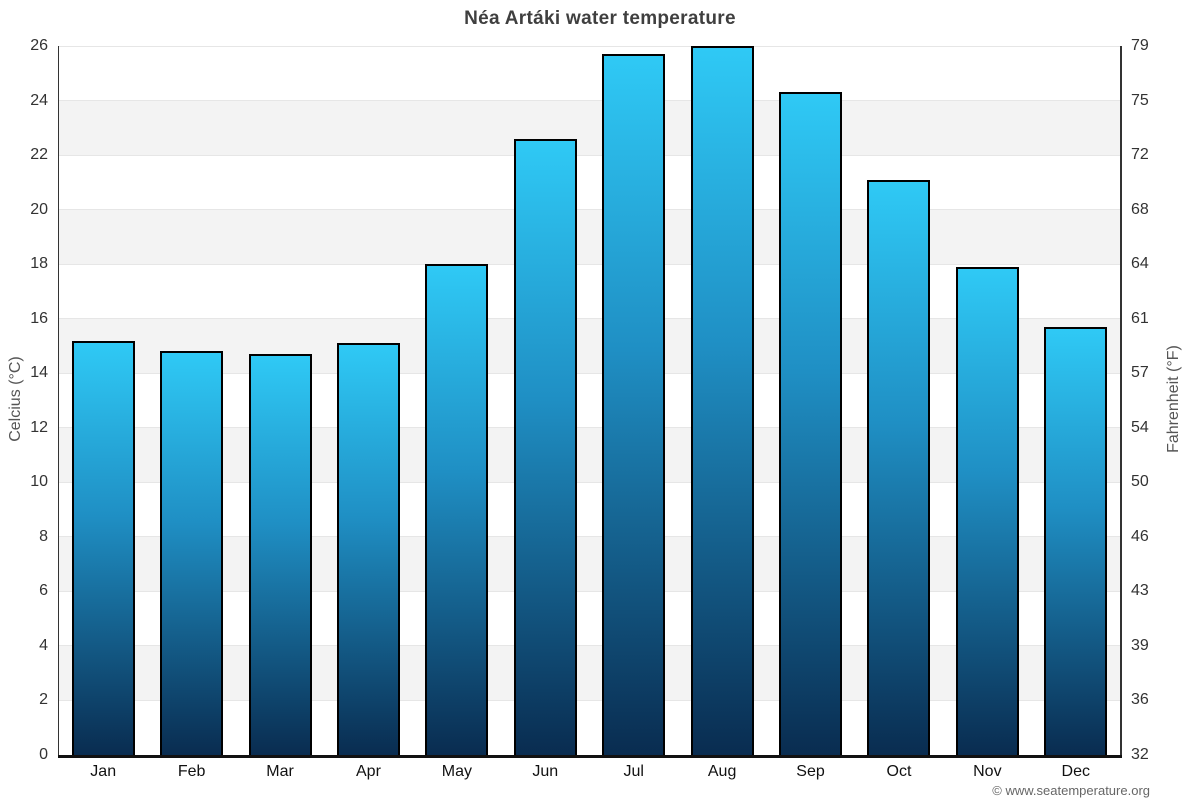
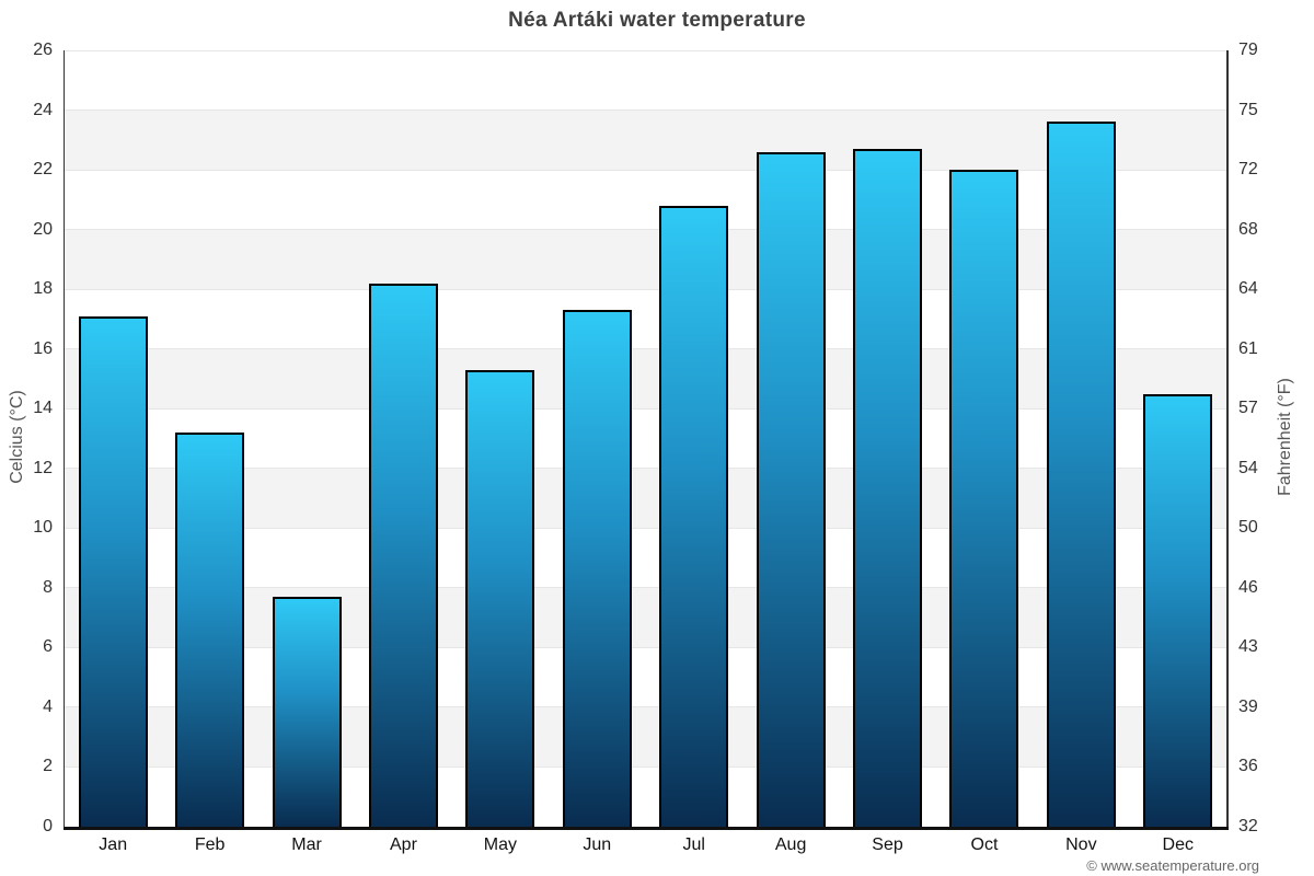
Jan: 15.2 -> 17.1
Feb: 14.8 -> 13.2
Mar: 14.7 -> 7.7
Apr: 15.1 -> 18.2
May: 18.0 -> 15.3
Jun: 22.6 -> 17.3
Jul: 25.7 -> 20.8
Aug: 26.0 -> 22.6
Sep: 24.3 -> 22.7
Oct: 21.1 -> 22.0
Nov: 17.9 -> 23.6
Dec: 15.7 -> 14.5
